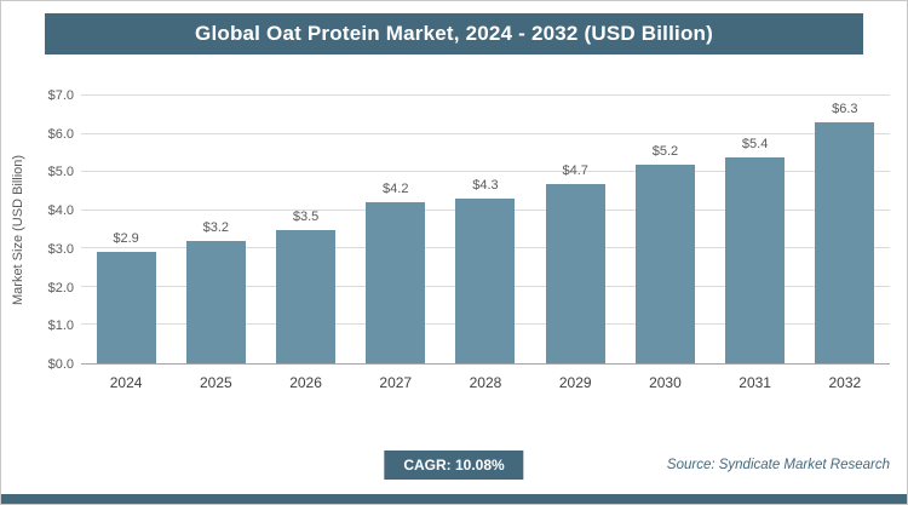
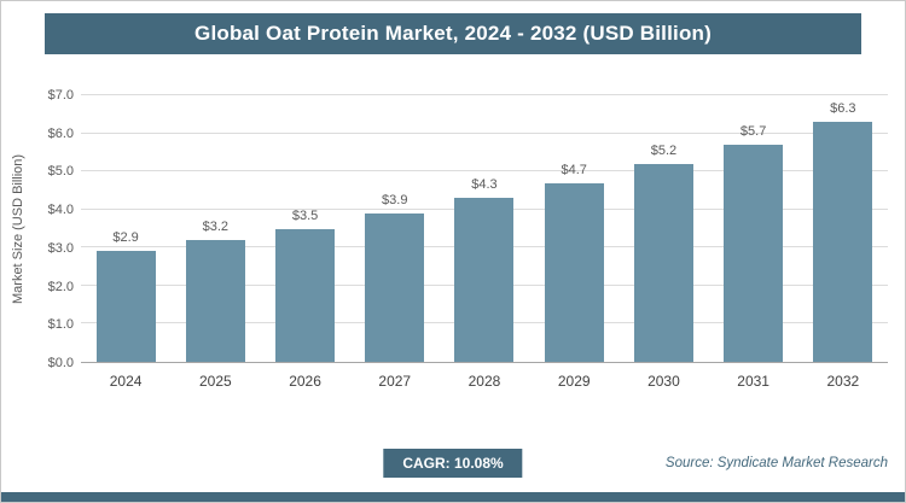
2027: $4.2 -> $3.9
2031: $5.4 -> $5.7
